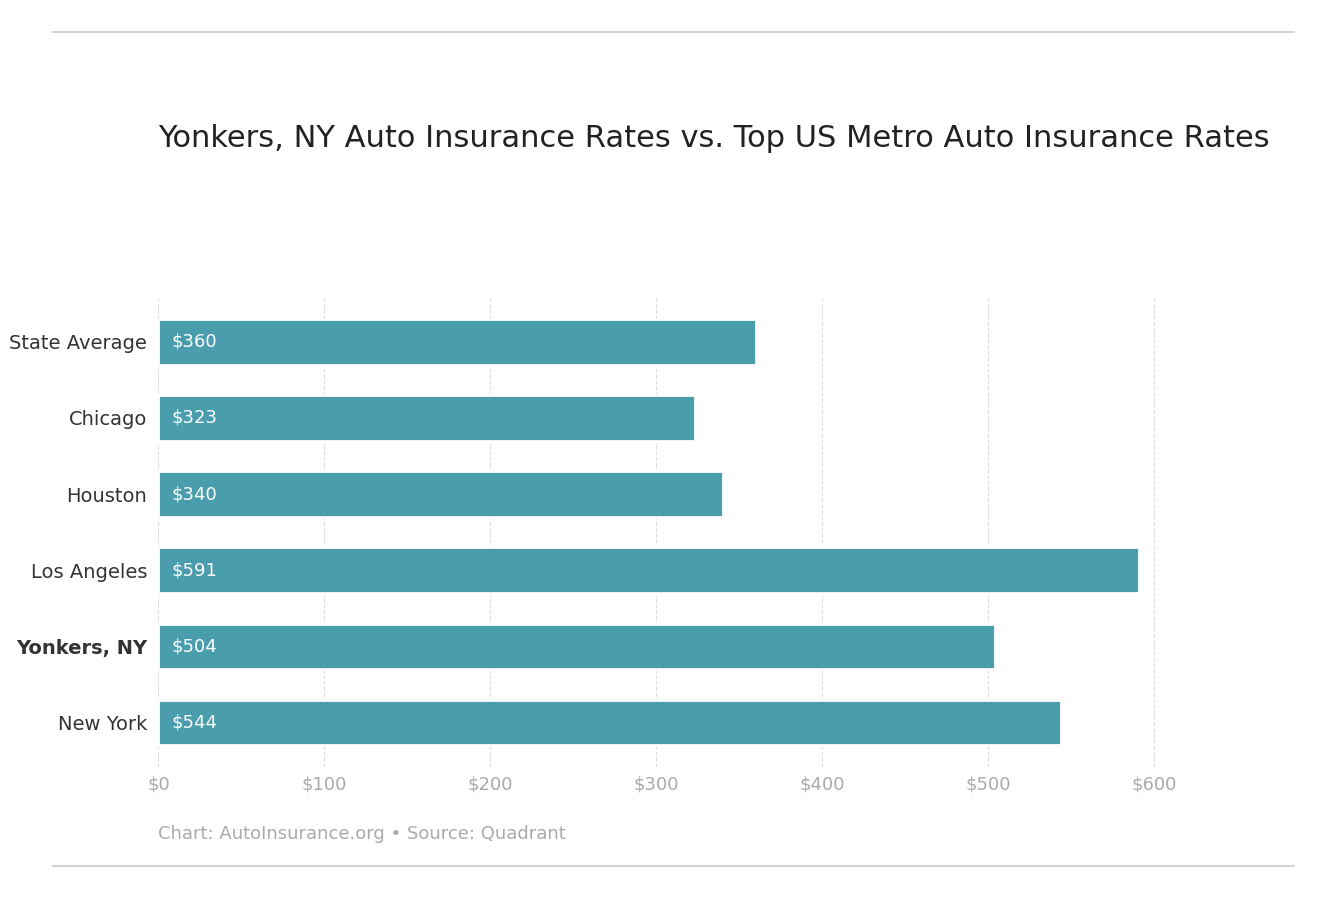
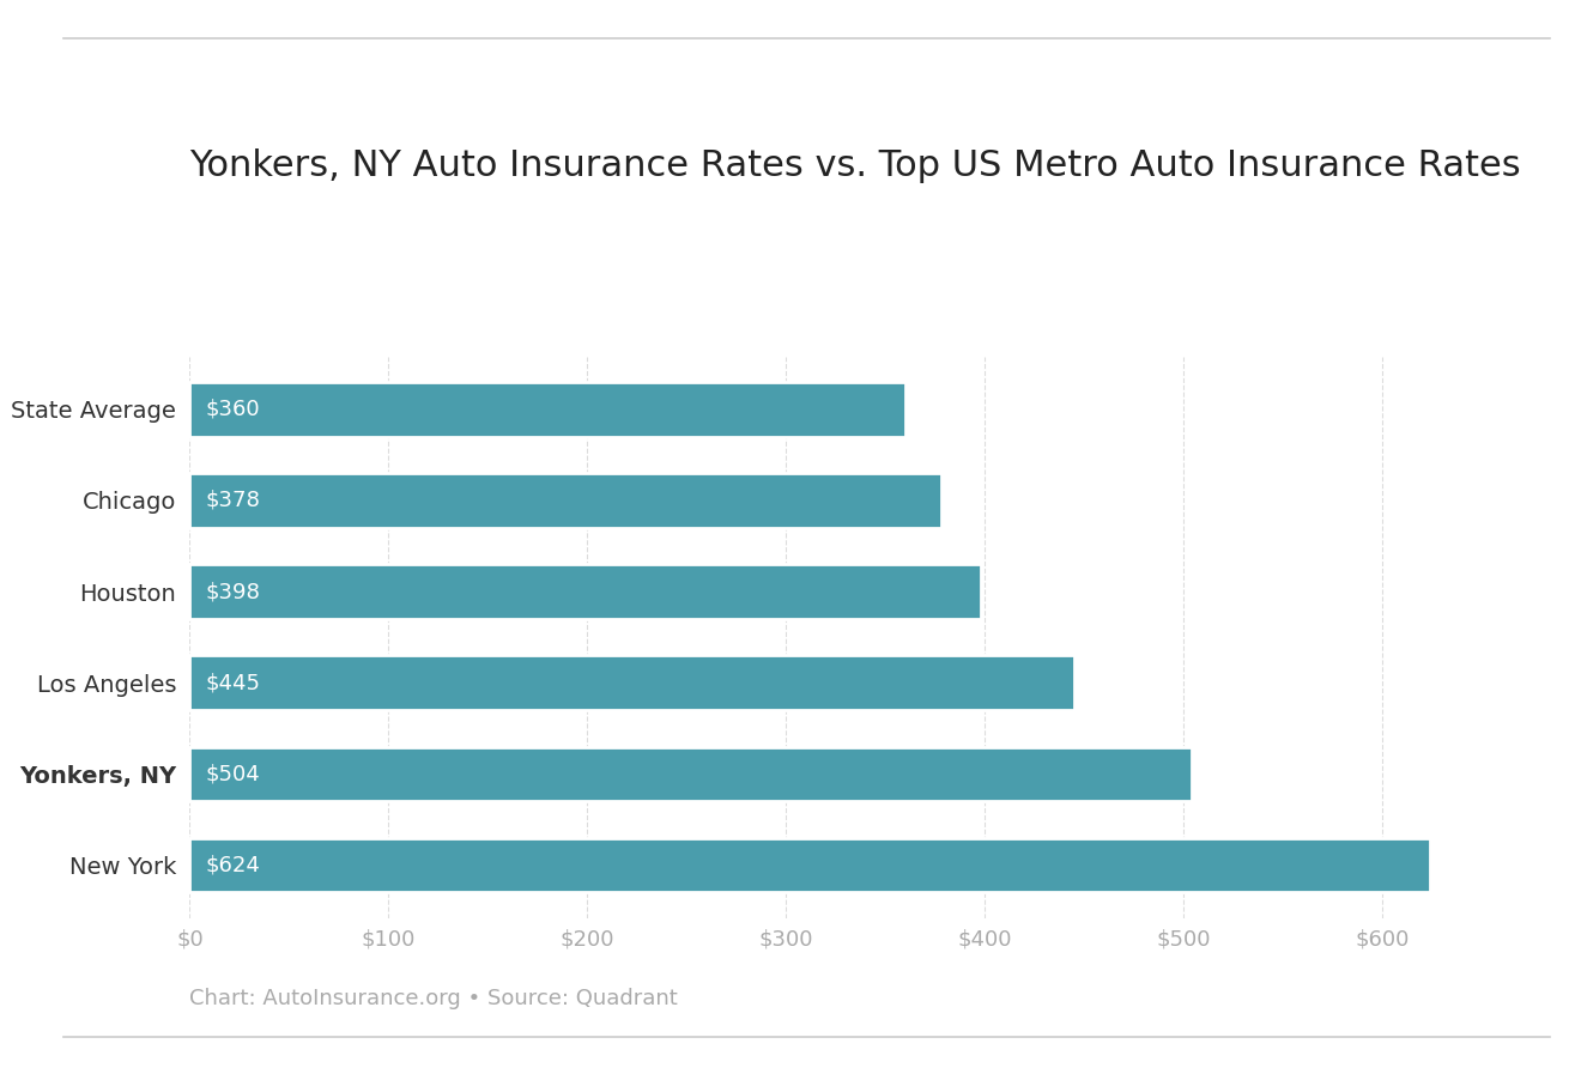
Chicago: $323 -> $378
Houston: $340 -> $398
Los Angeles: $591 -> $445
New York: $544 -> $624
